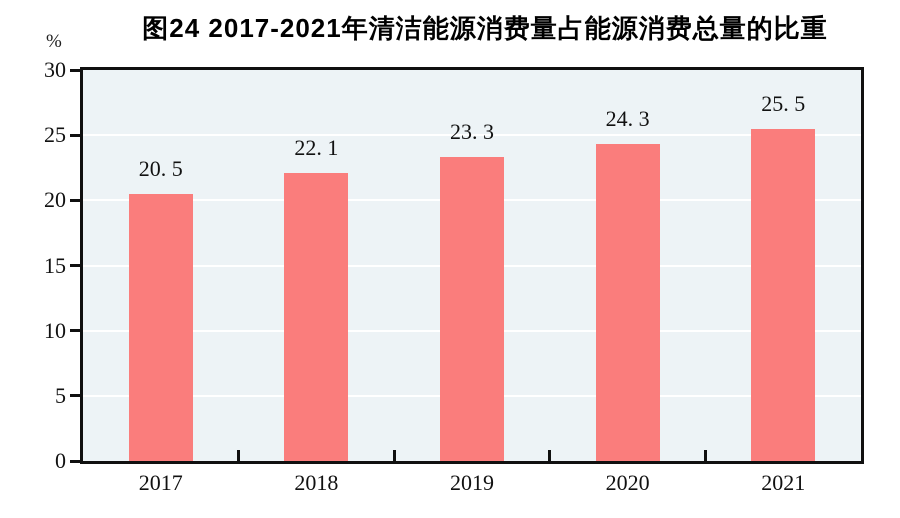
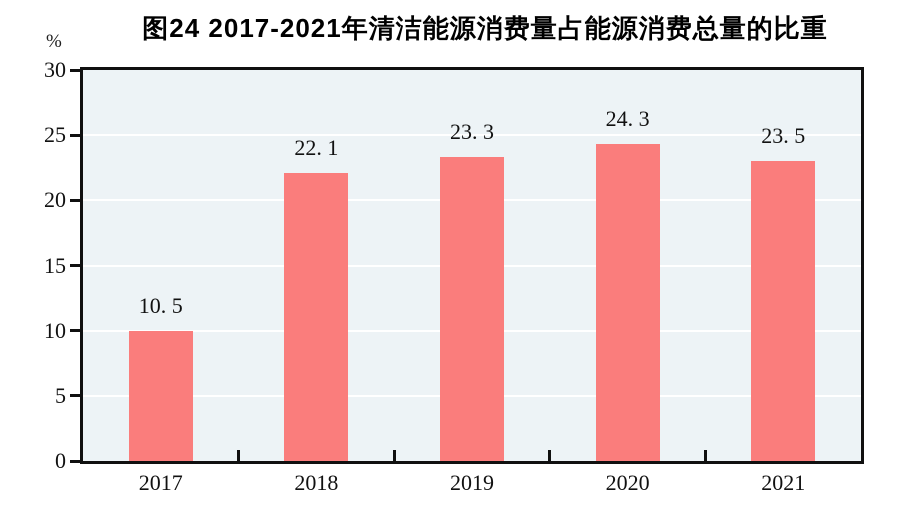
2017: 20 -> 10
2021: 25 -> 23
